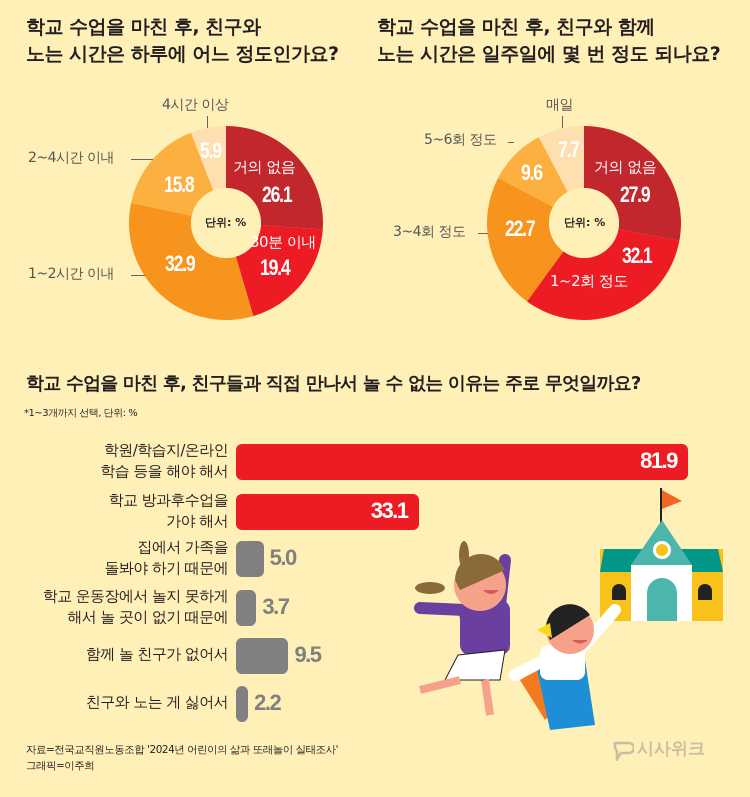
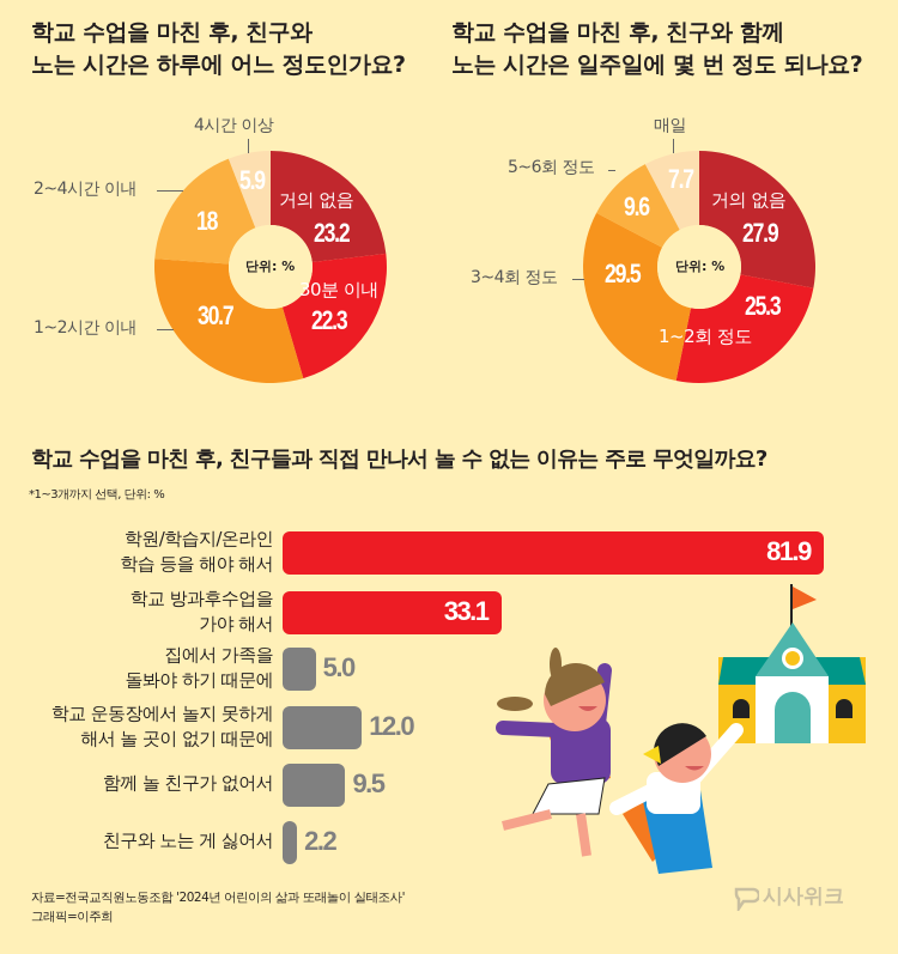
학교 수업을 마친 후, 친구와 노는 시간은 하루에 어느 정도인가요?/거의 없음: 26.1 -> 23.2
학교 수업을 마친 후, 친구와 노는 시간은 하루에 어느 정도인가요?/30분 이내: 19.4 -> 22.3
학교 수업을 마친 후, 친구와 노는 시간은 하루에 어느 정도인가요?/1~2시간 이내: 32.9 -> 30.7
학교 수업을 마친 후, 친구와 노는 시간은 하루에 어느 정도인가요?/2~4시간 이내: 15.8 -> 18
학교 수업을 마친 후, 친구와 함께 노는 시간은 일주일에 몇 번 정도 되나요?/1~2회 정도: 32.1 -> 25.3
학교 수업을 마친 후, 친구와 함께 노는 시간은 일주일에 몇 번 정도 되나요?/3~4회 정도: 22.7 -> 29.5
학교 수업을 마친 후, 친구들과 직접 만나서 놀 수 없는 이유는 주로 무엇일까요?/학교 운동장에서 놀지 못하게 해서 놀 곳이 없기 때문에: 3.7 -> 12.0
